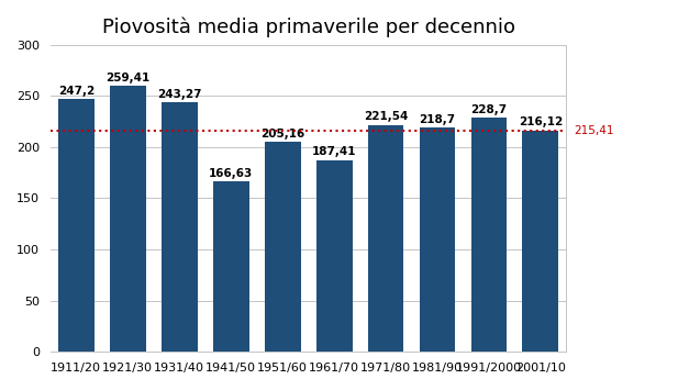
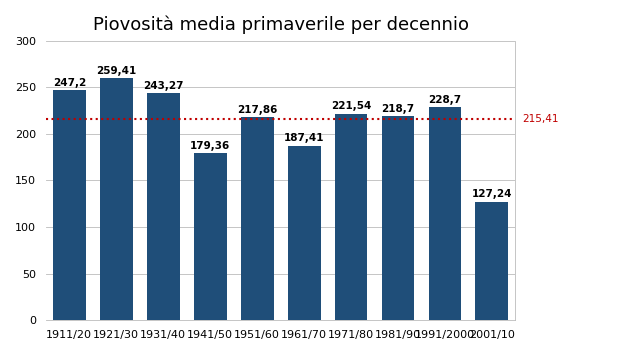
1941/50: 166,63 -> 179,36
1951/60: 205,16 -> 217,86
2001/10: 216,12 -> 127,24
